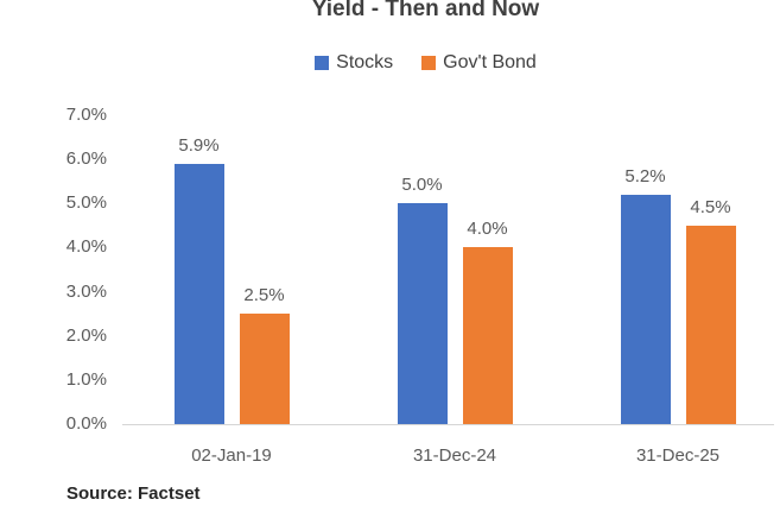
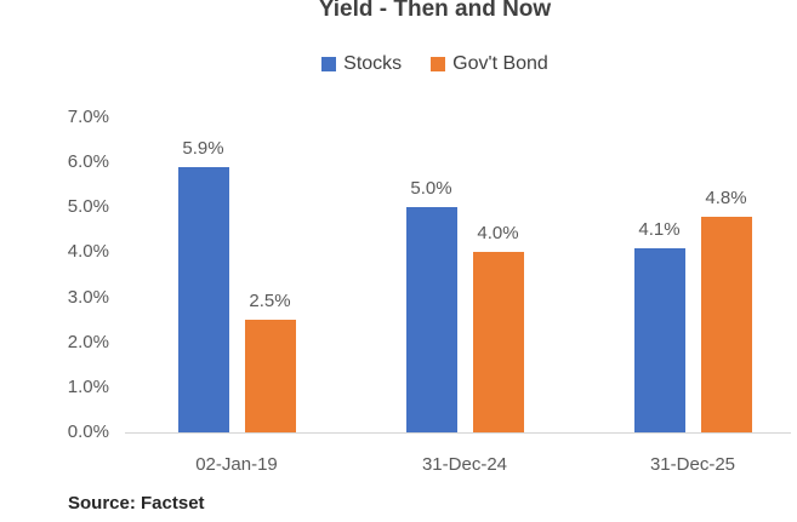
Stocks/31-Dec-25: 5.2% -> 4.1%
Gov't Bond/31-Dec-25: 4.5% -> 4.8%
